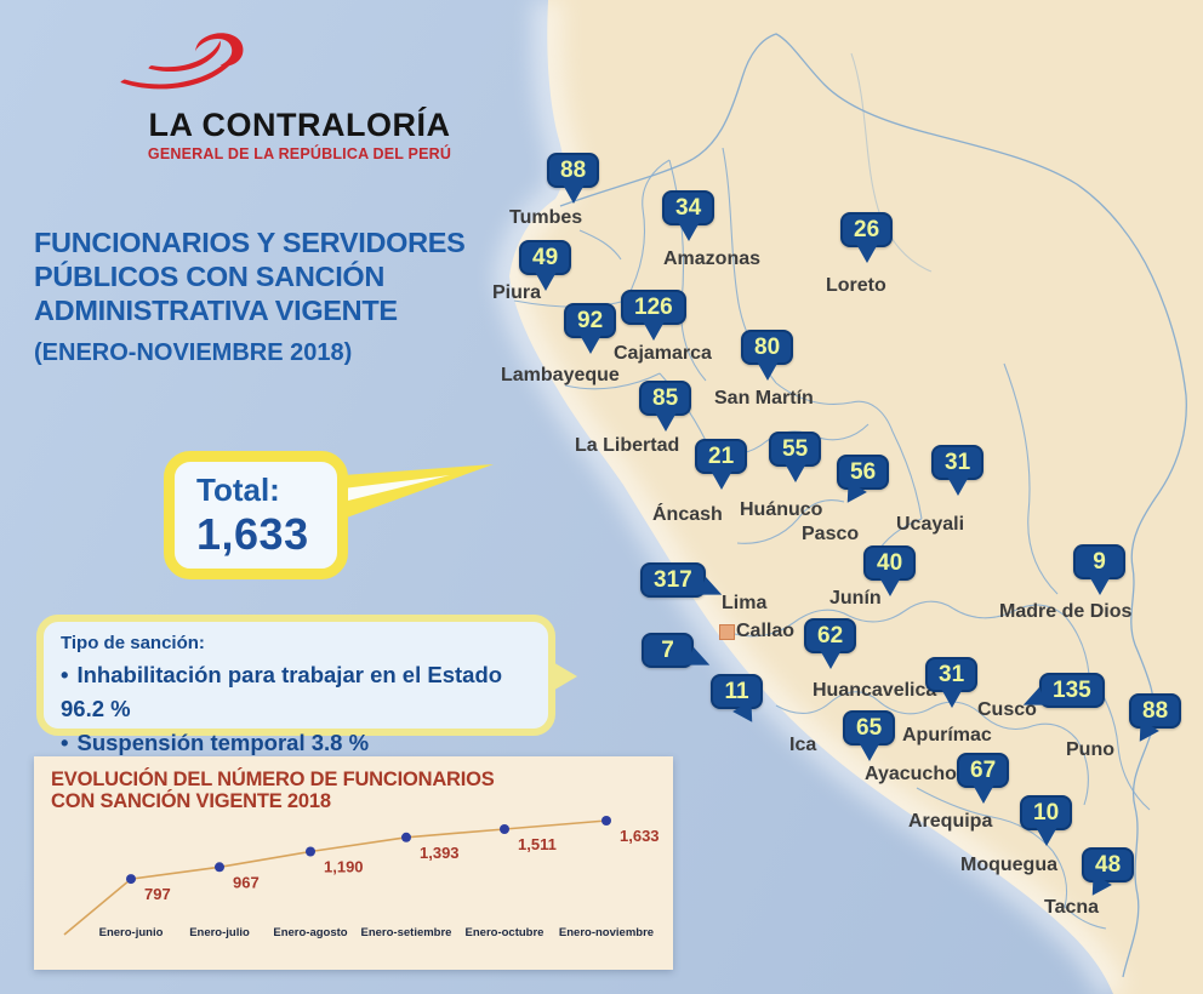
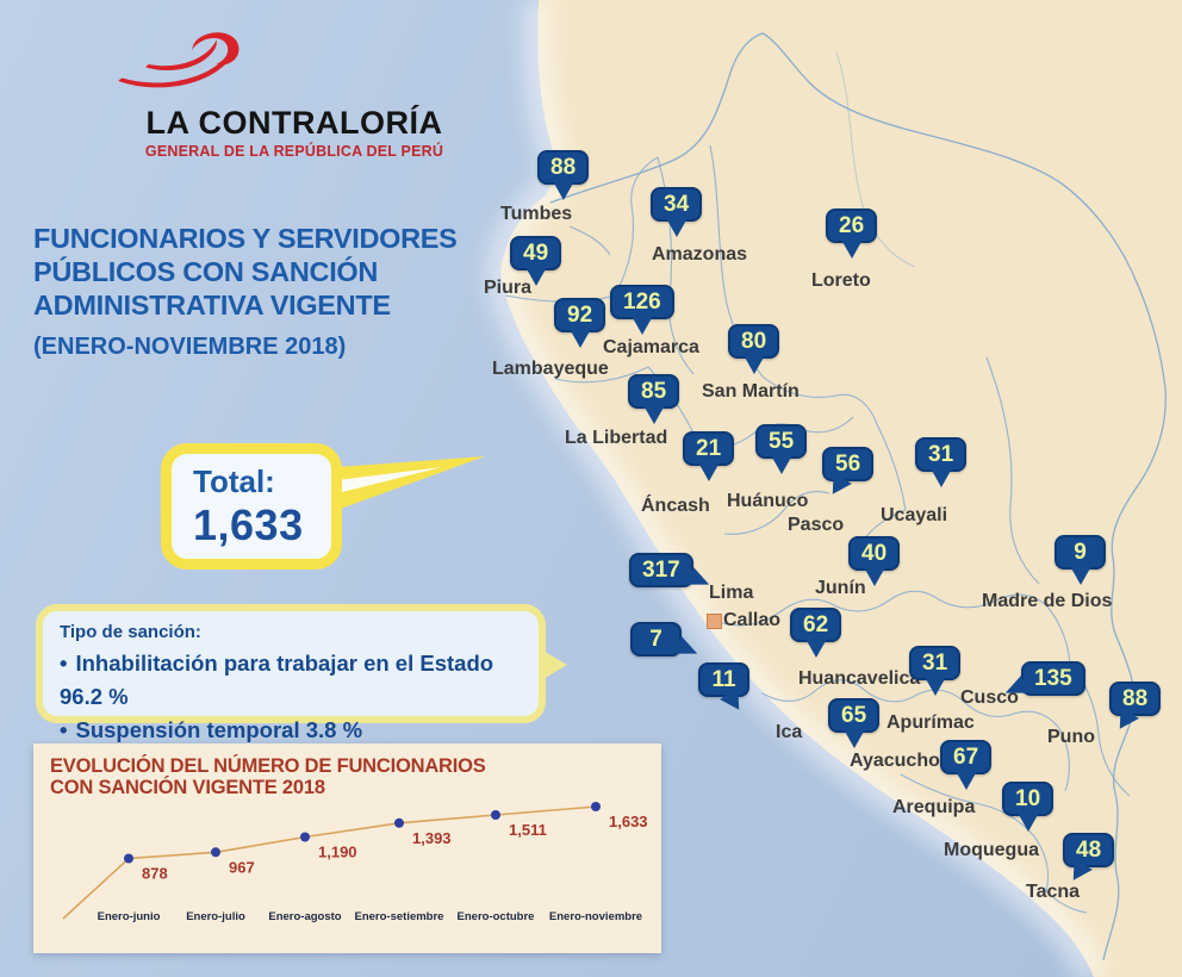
Enero-junio: 797 -> 878
